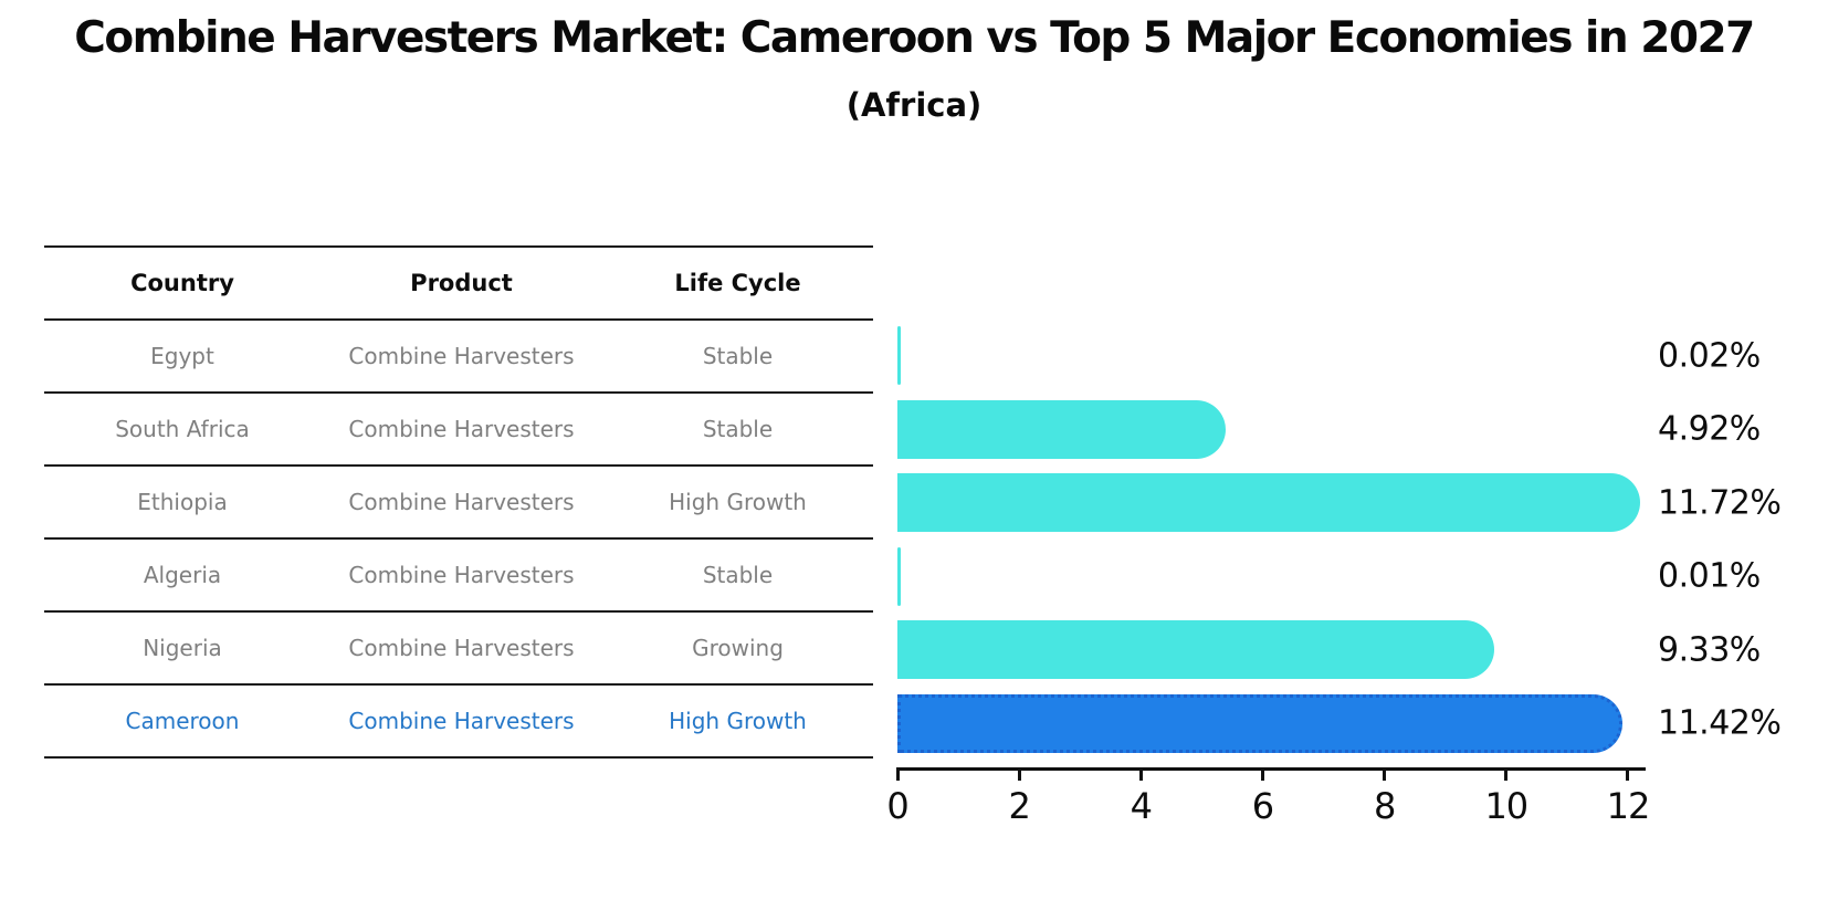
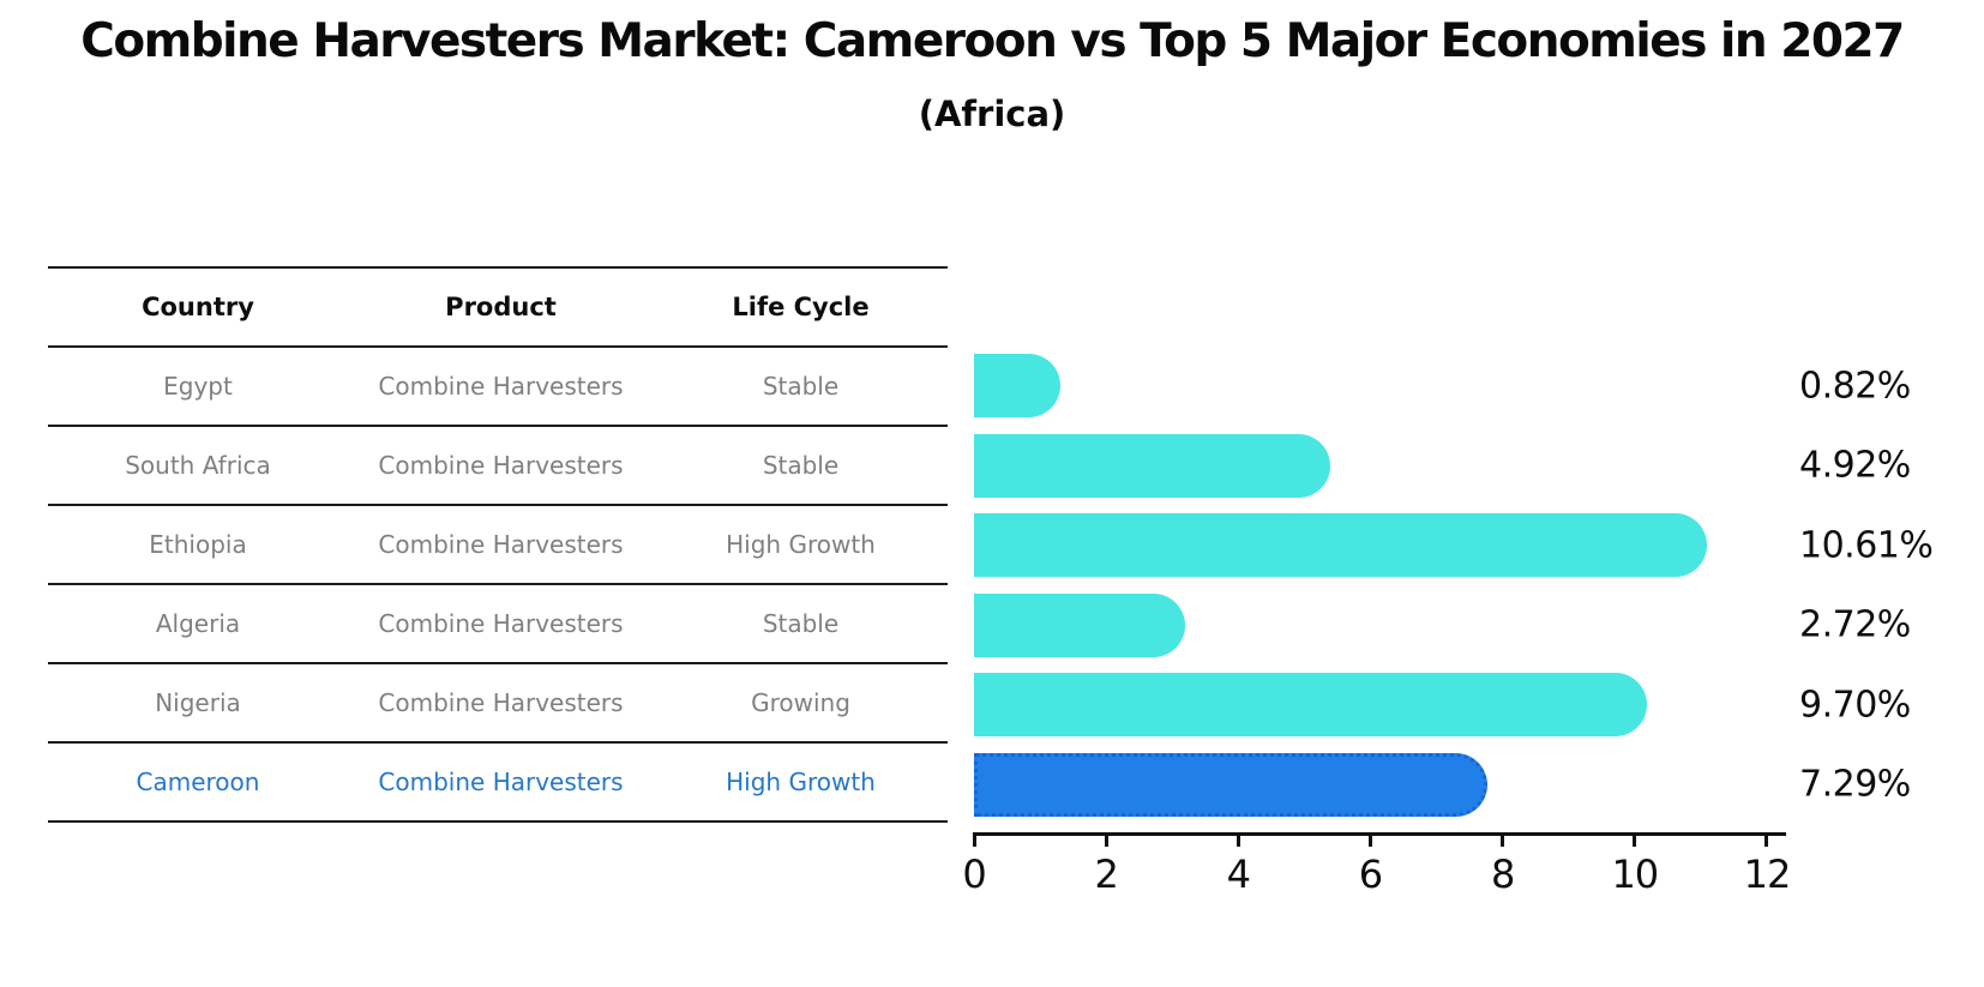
Egypt: 0.02% -> 0.82%
Ethiopia: 11.72% -> 10.61%
Algeria: 0.01% -> 2.72%
Nigeria: 9.33% -> 9.70%
Cameroon: 11.42% -> 7.29%
